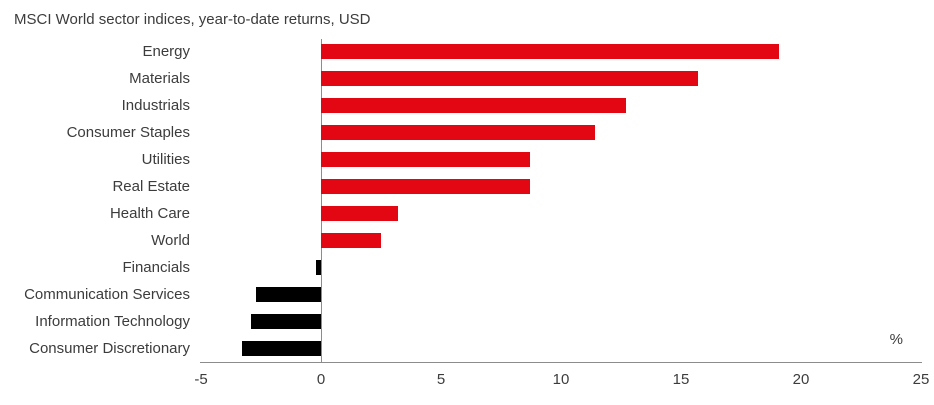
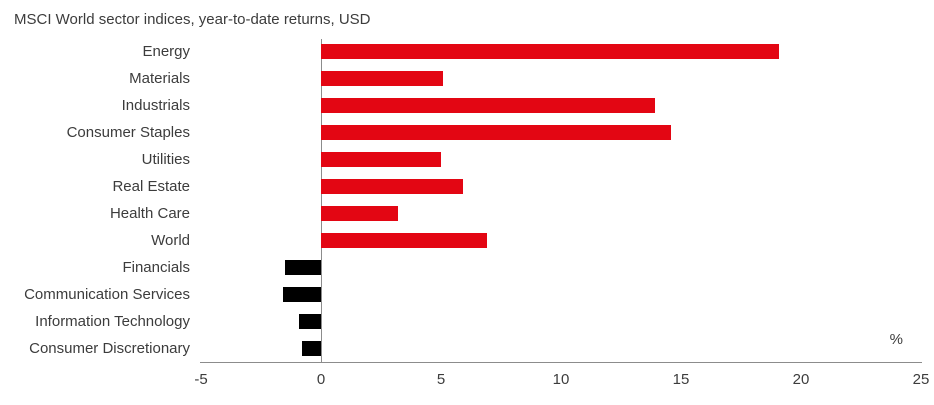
Materials: 15.7 -> 5.1
Industrials: 12.7 -> 13.9
Consumer Staples: 11.4 -> 14.6
Utilities: 8.7 -> 5.0
Real Estate: 8.7 -> 5.9
World: 2.5 -> 6.9
Financials: -0.2 -> -1.5
Communication Services: -2.7 -> -1.6
Information Technology: -2.9 -> -0.9
Consumer Discretionary: -3.3 -> -0.8
